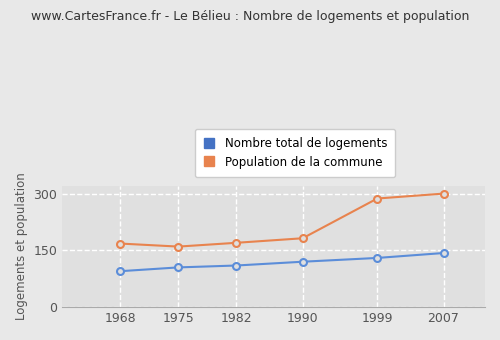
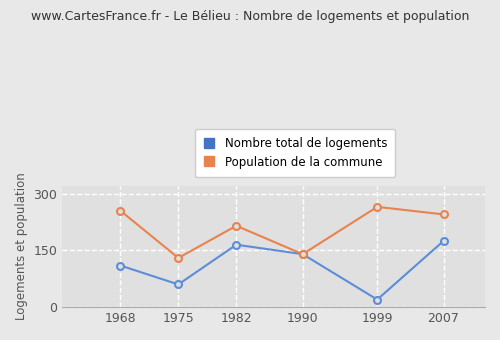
Nombre total de logements/1968: 95 -> 110
Population de la commune/1968: 168 -> 255
Nombre total de logements/1975: 105 -> 60
Population de la commune/1975: 160 -> 130
Nombre total de logements/1982: 110 -> 165
Population de la commune/1982: 170 -> 215
Nombre total de logements/1990: 120 -> 140
Population de la commune/1990: 182 -> 140
Nombre total de logements/1999: 130 -> 20
Population de la commune/1999: 287 -> 265
Nombre total de logements/2007: 143 -> 175
Population de la commune/2007: 300 -> 245
